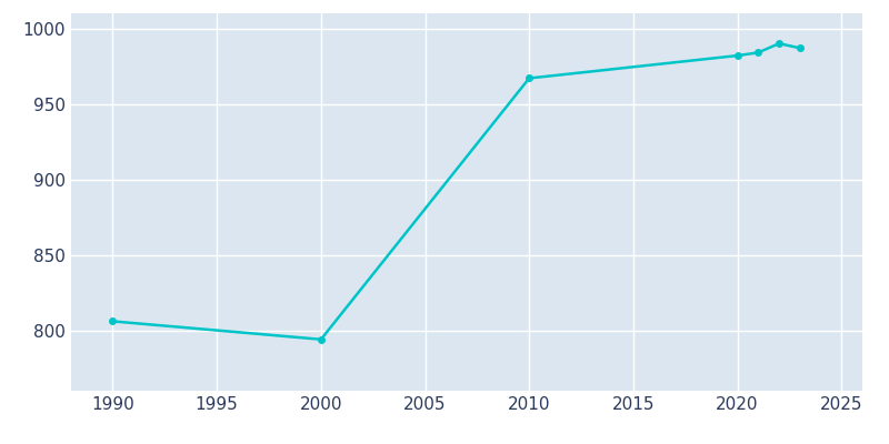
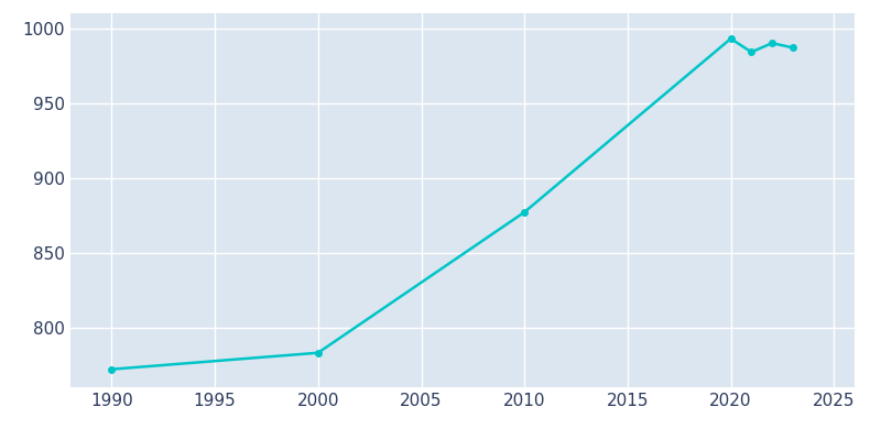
1990: 806 -> 772
2000: 794 -> 783
2010: 967 -> 877
2020: 982 -> 993
